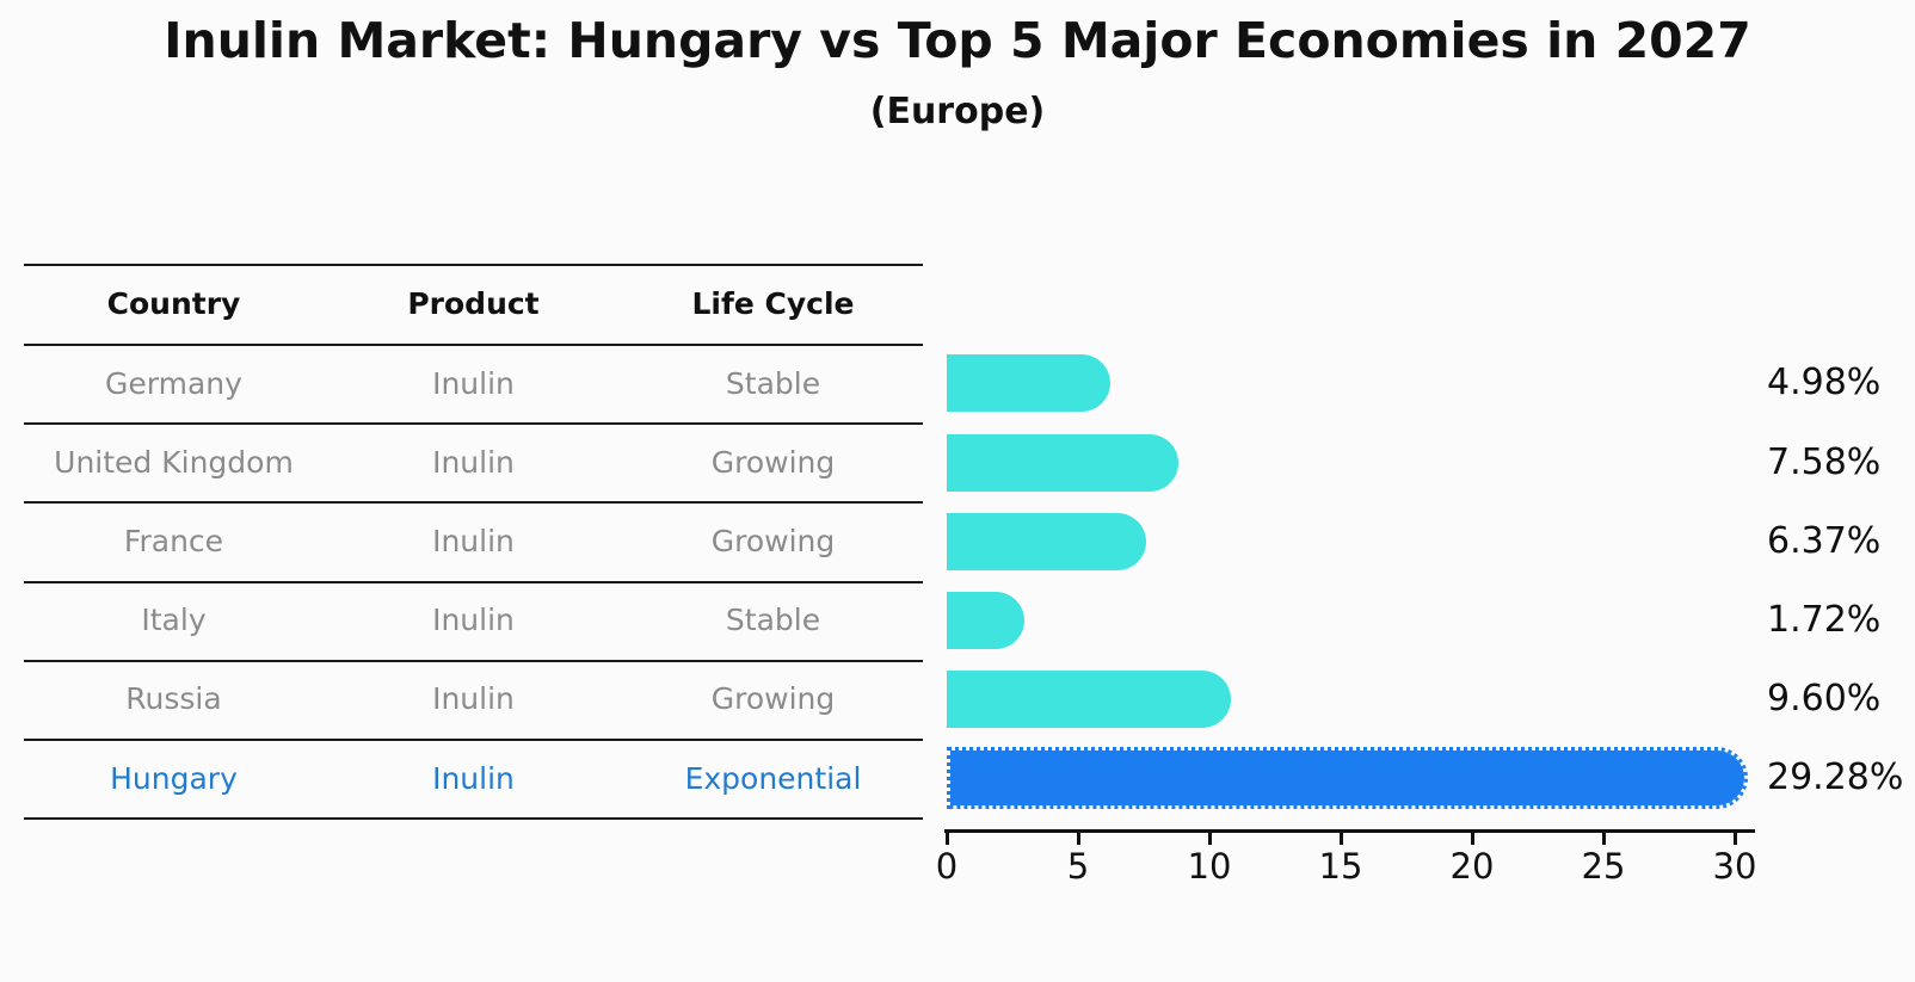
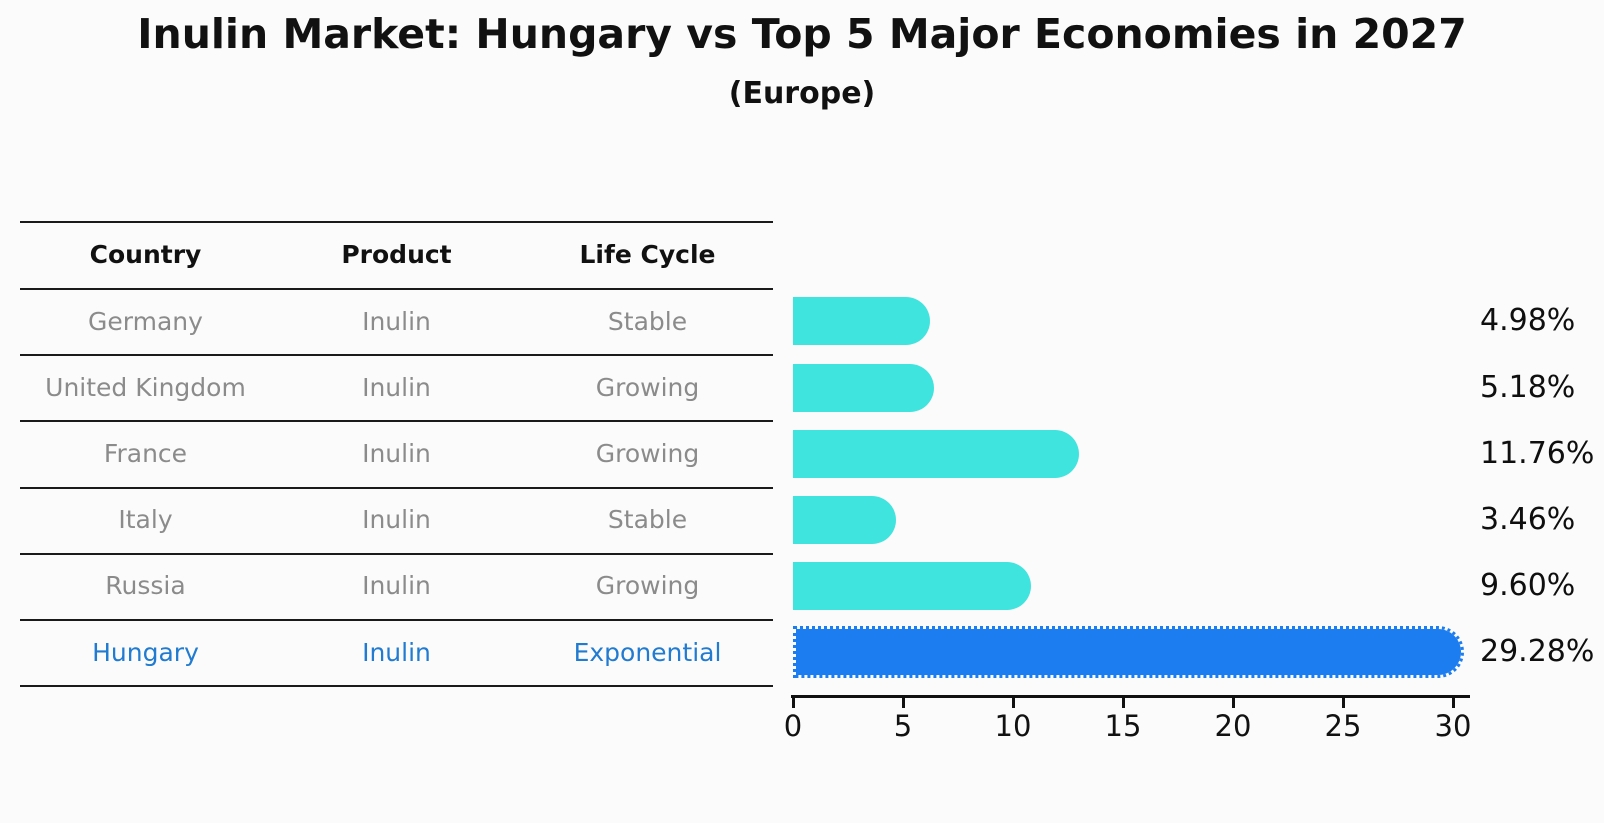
United Kingdom: 7.58% -> 5.18%
France: 6.37% -> 11.76%
Italy: 1.72% -> 3.46%
